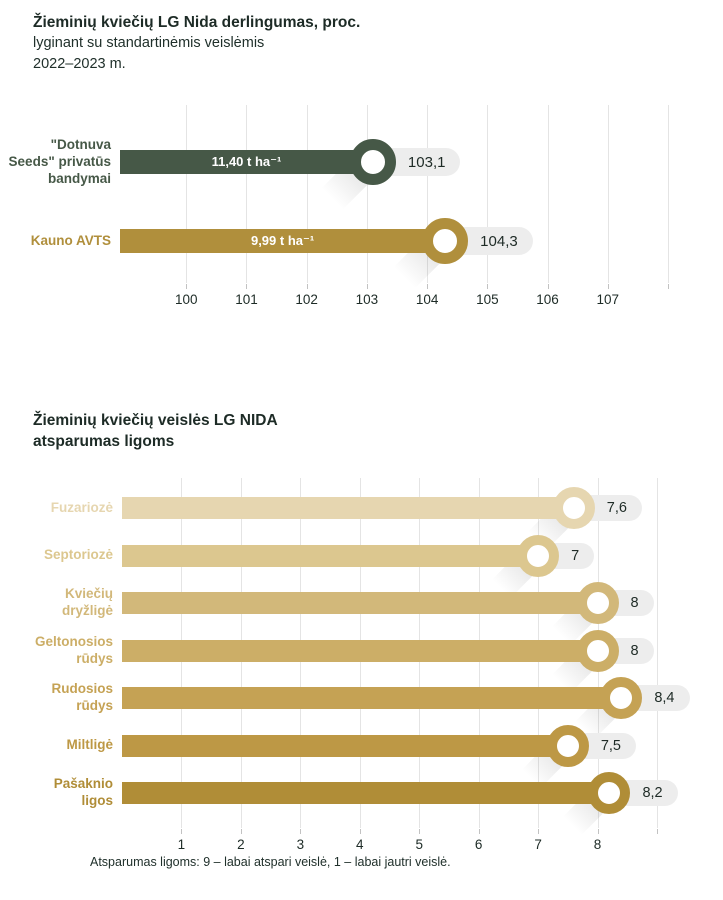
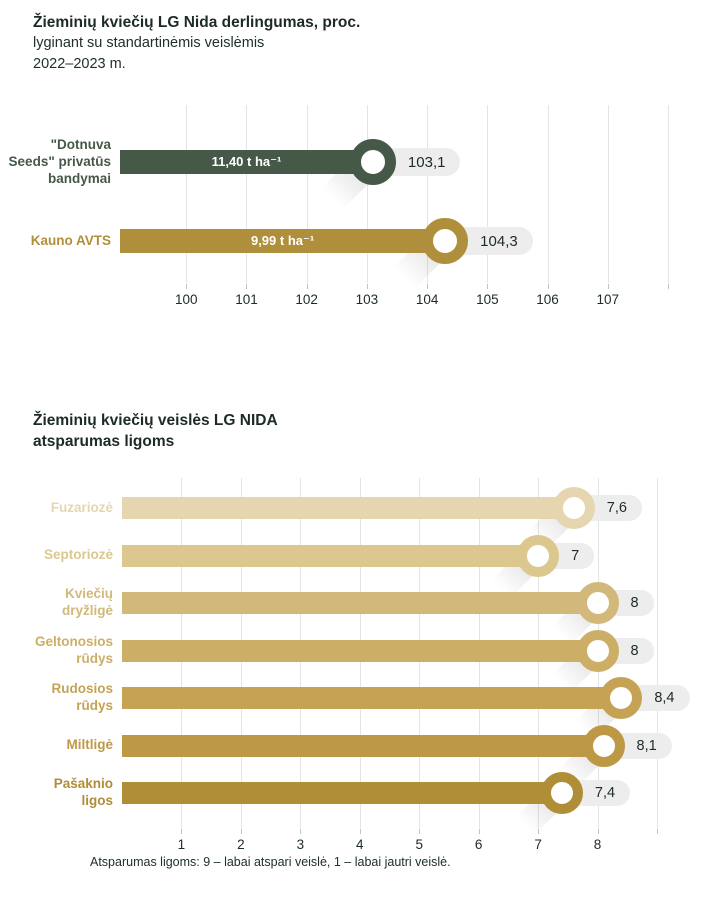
Žieminių kviečių veislės LG NIDA atsparumas ligoms/Miltligė: 7,5 -> 8,1
Žieminių kviečių veislės LG NIDA atsparumas ligoms/Pašaknio ligos: 8,2 -> 7,4
